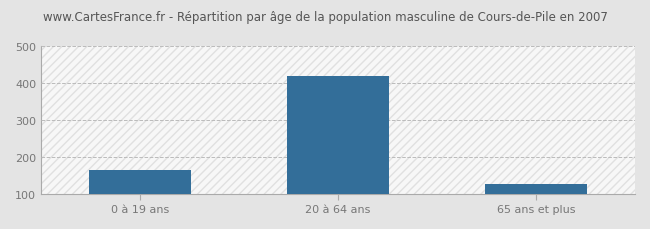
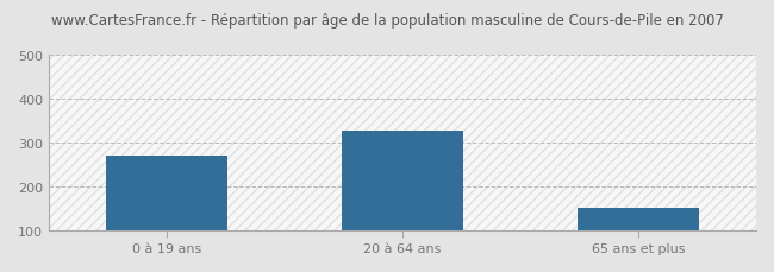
0 à 19 ans: 163 -> 270
20 à 64 ans: 417 -> 325
65 ans et plus: 125 -> 150
